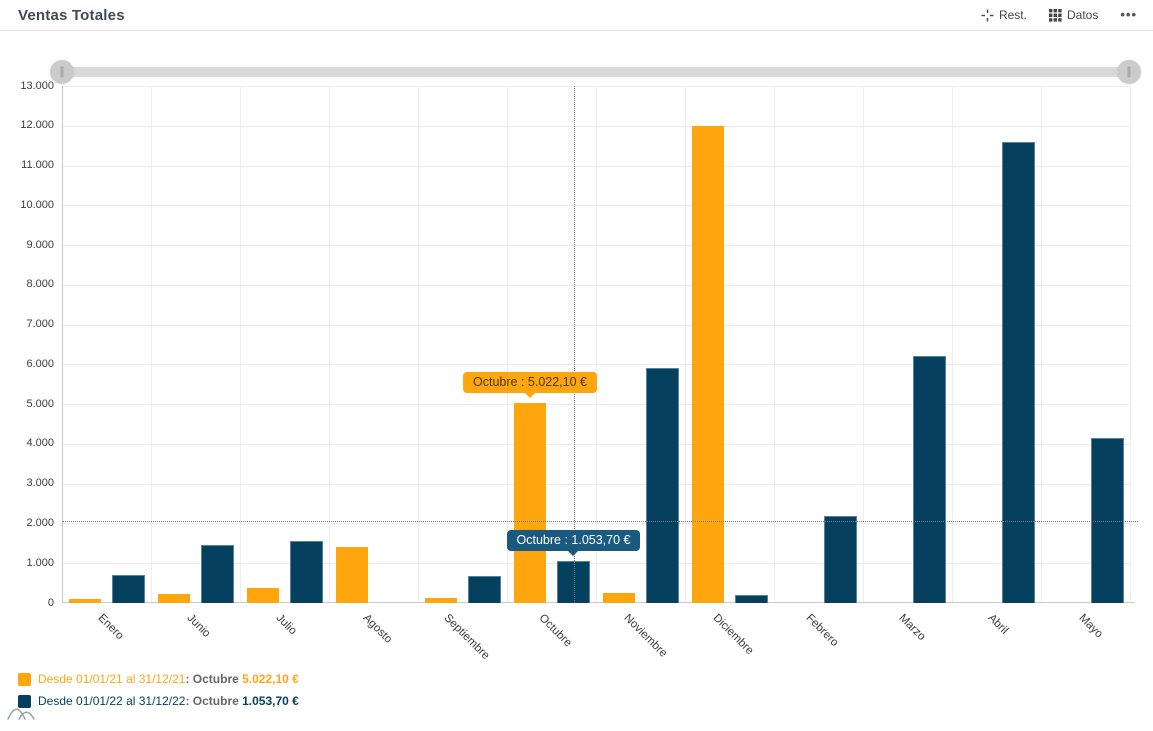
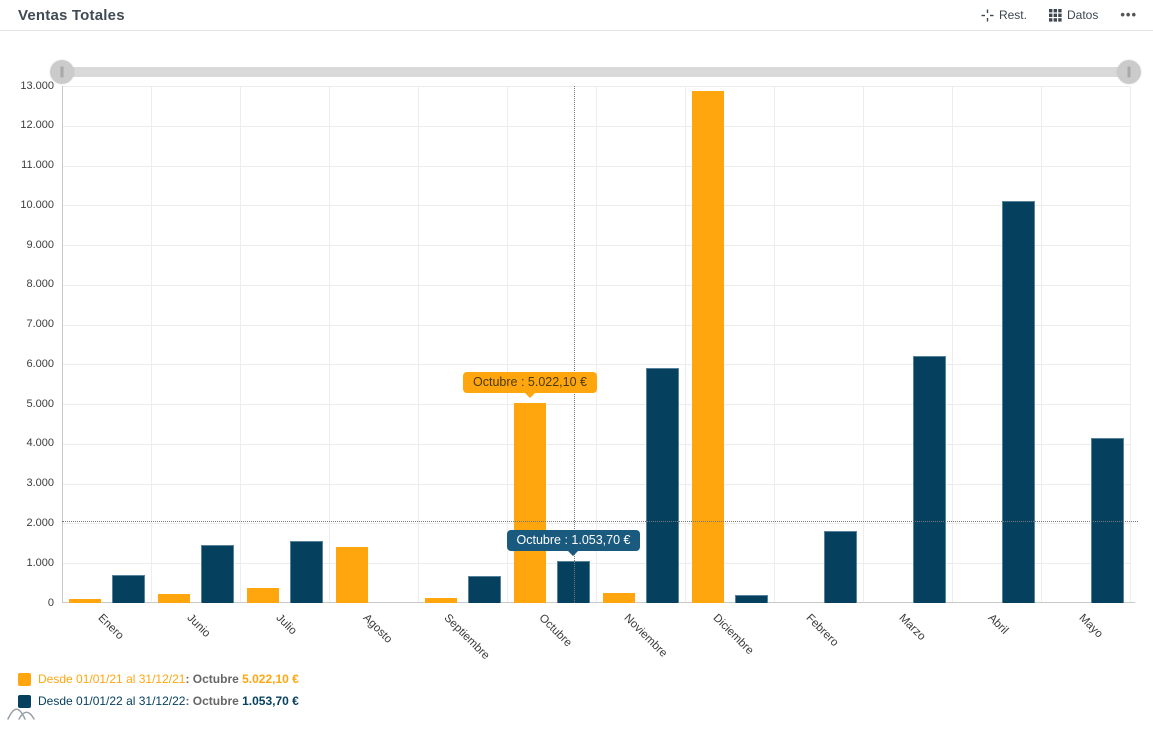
Desde 01/01/21 al 31/12/21/Diciembre: 12000 -> 12900
Desde 01/01/22 al 31/12/22/Febrero: 2200 -> 1800
Desde 01/01/22 al 31/12/22/Abril: 11600 -> 10100
